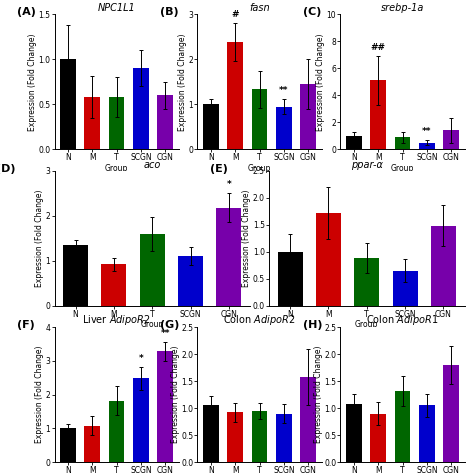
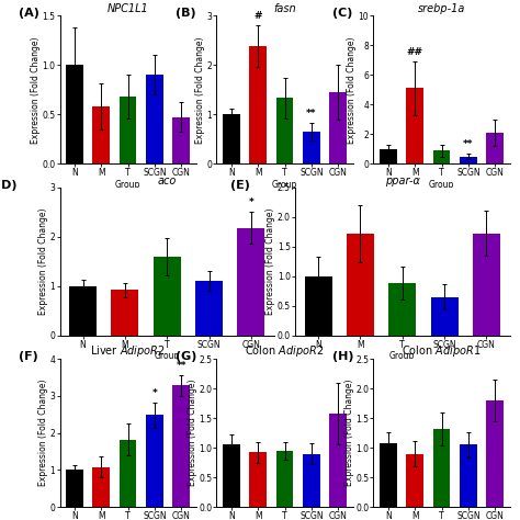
NPC1L1/T: 0.58 -> 0.68
NPC1L1/CGN: 0.60 -> 0.47
fasn/SCGN: 0.95 -> 0.65
srebp-1a/CGN: 1.4 -> 2.1
aco/N: 1.35 -> 1.00
ppar-α/CGN: 1.48 -> 1.72
